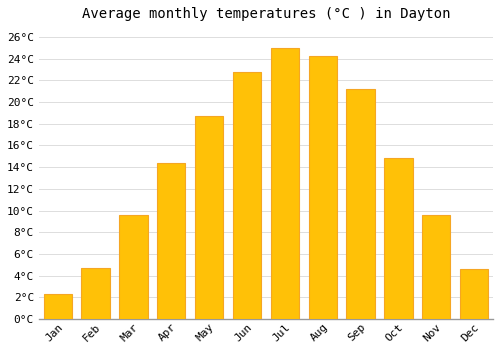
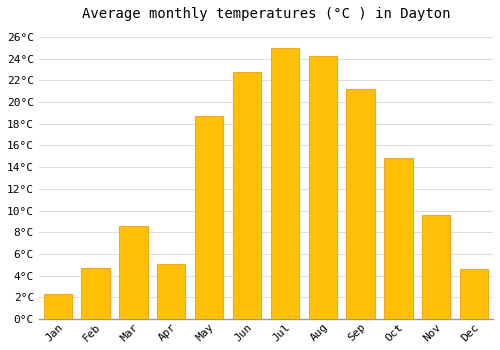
Mar: 9.6°C -> 8.6°C
Apr: 14.4°C -> 5.1°C
